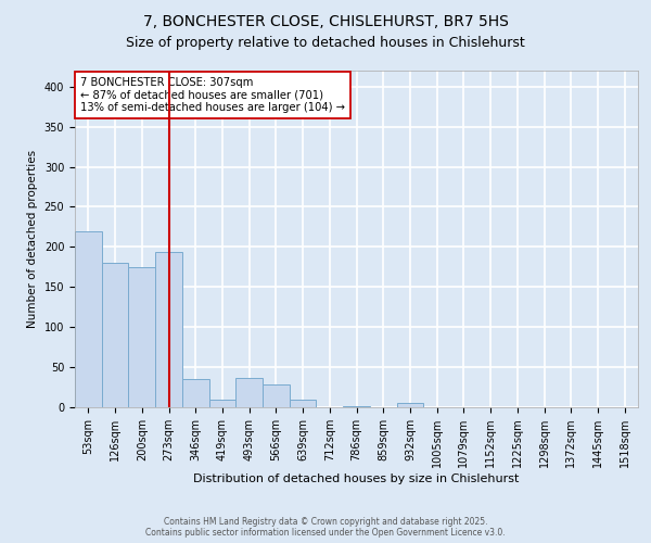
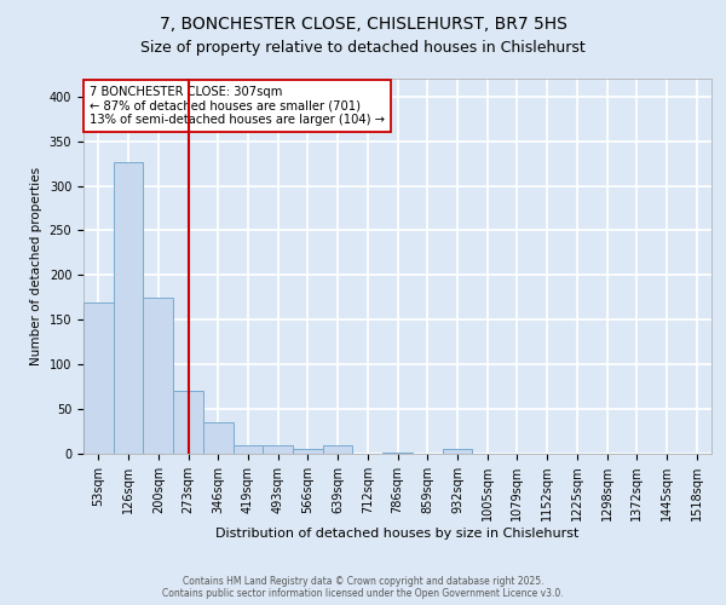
53sqm: 220 -> 170
126sqm: 180 -> 327
273sqm: 194 -> 70
493sqm: 36 -> 9
566sqm: 28 -> 5
